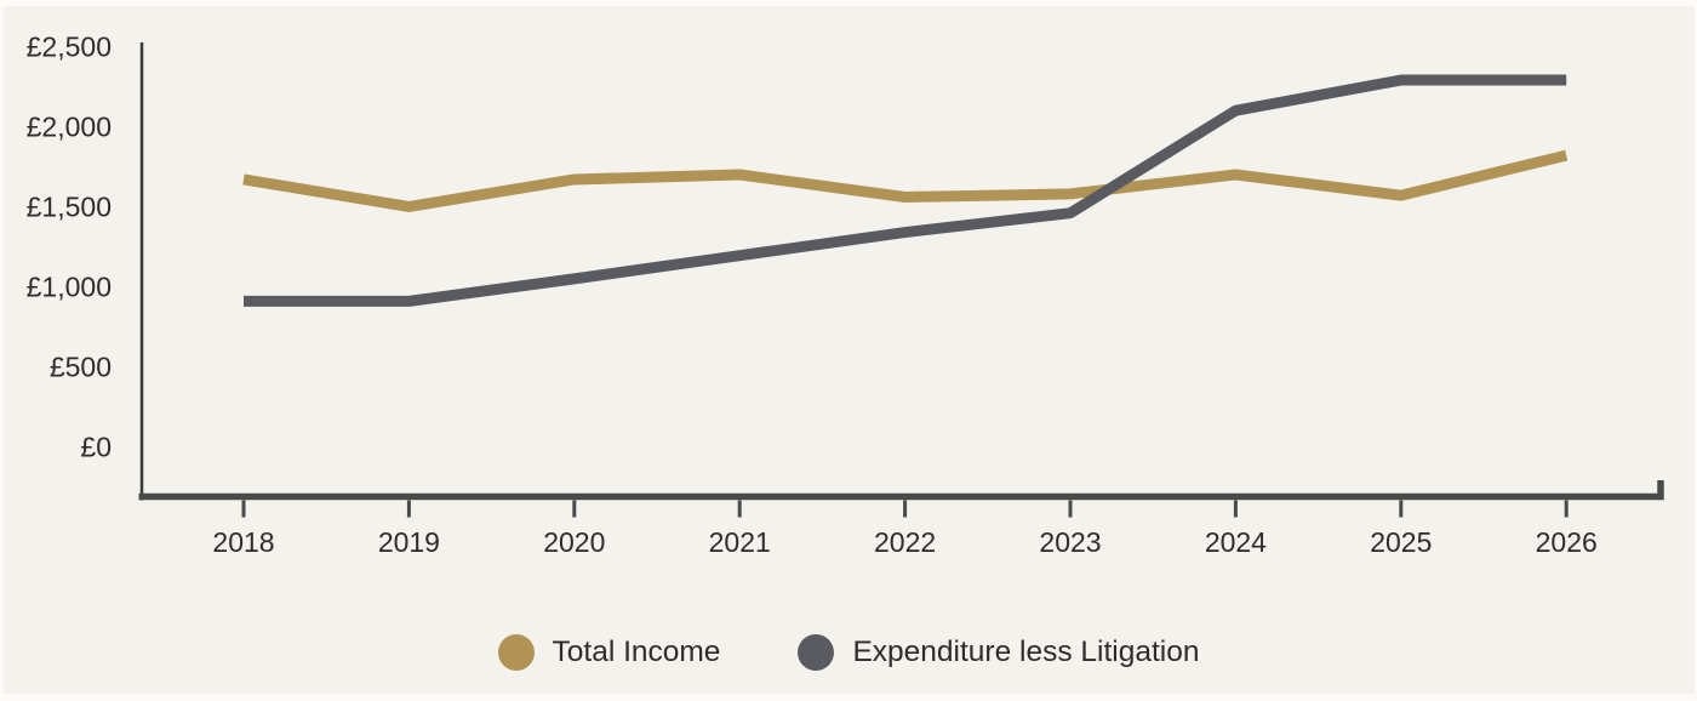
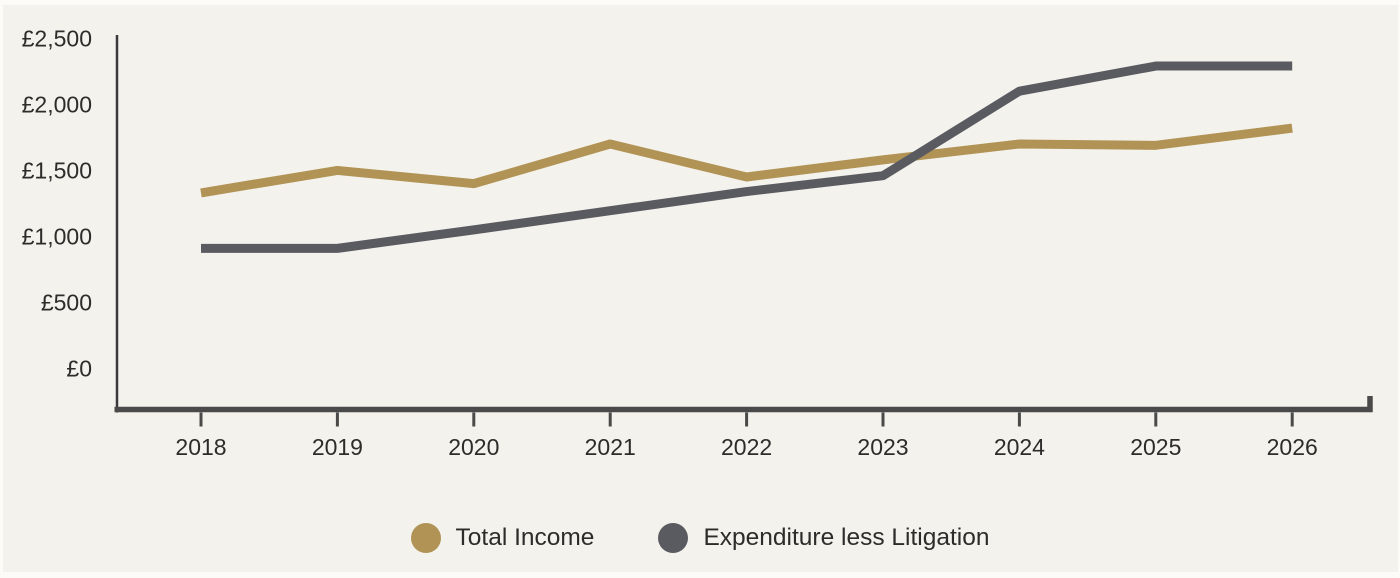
Total Income/2018: £1670 -> £1330
Total Income/2020: £1670 -> £1400
Total Income/2022: £1560 -> £1450
Total Income/2025: £1570 -> £1690
